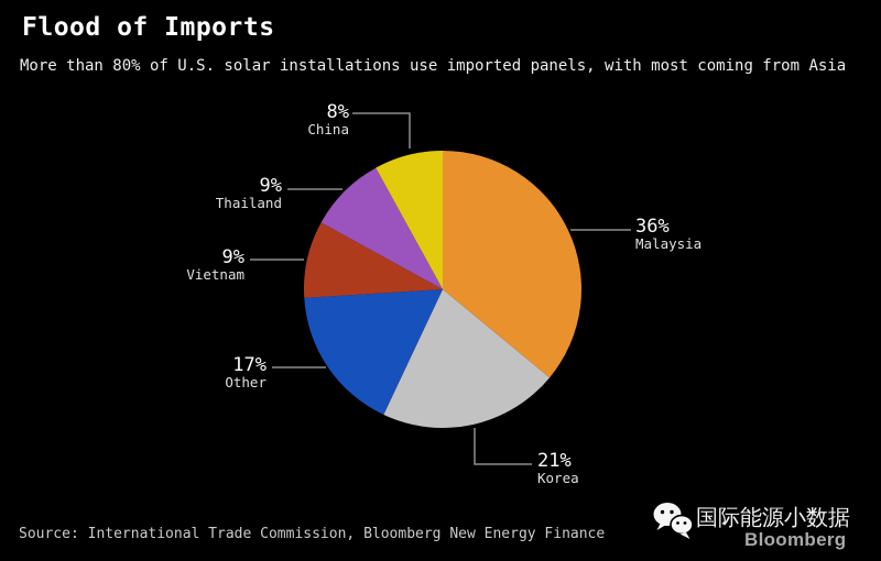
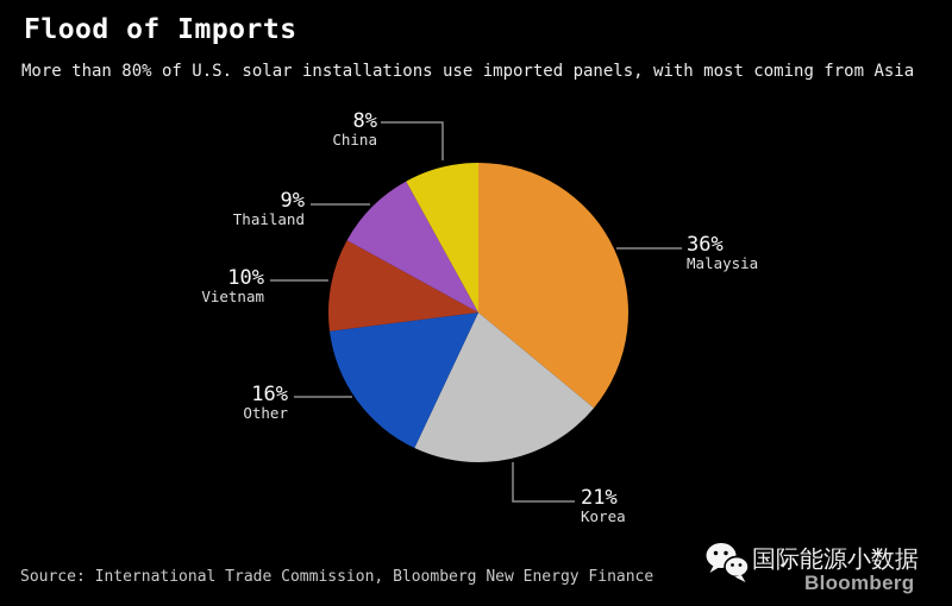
Other: 17% -> 16%
Vietnam: 9% -> 10%
